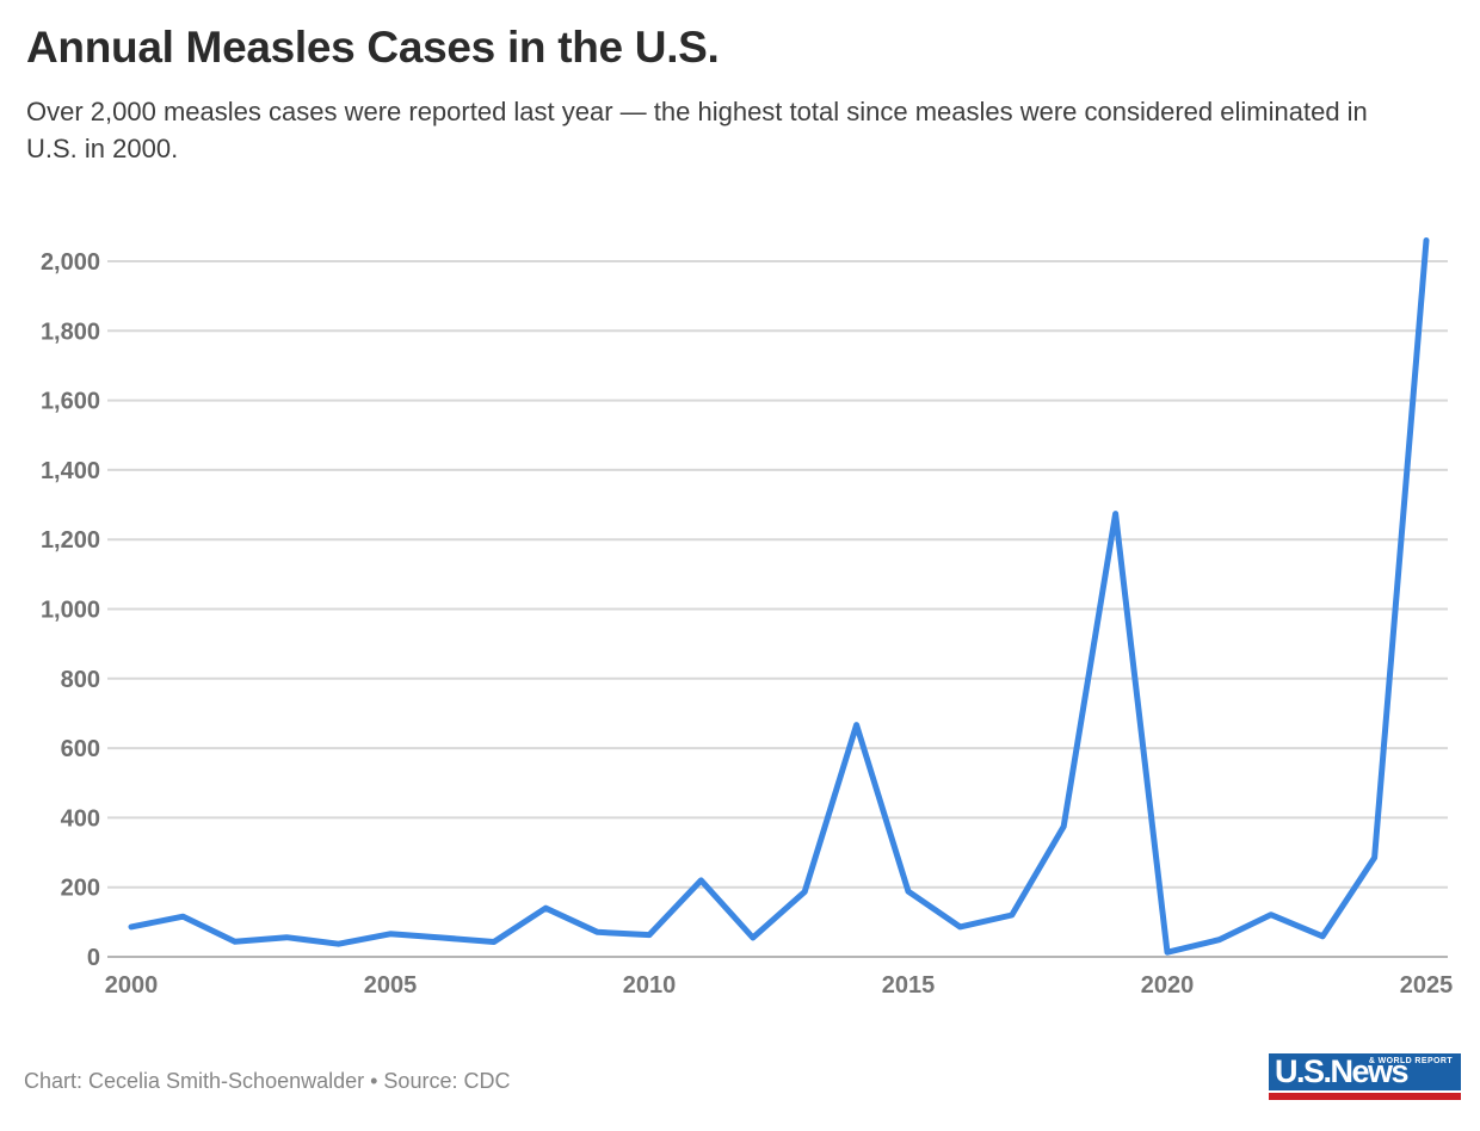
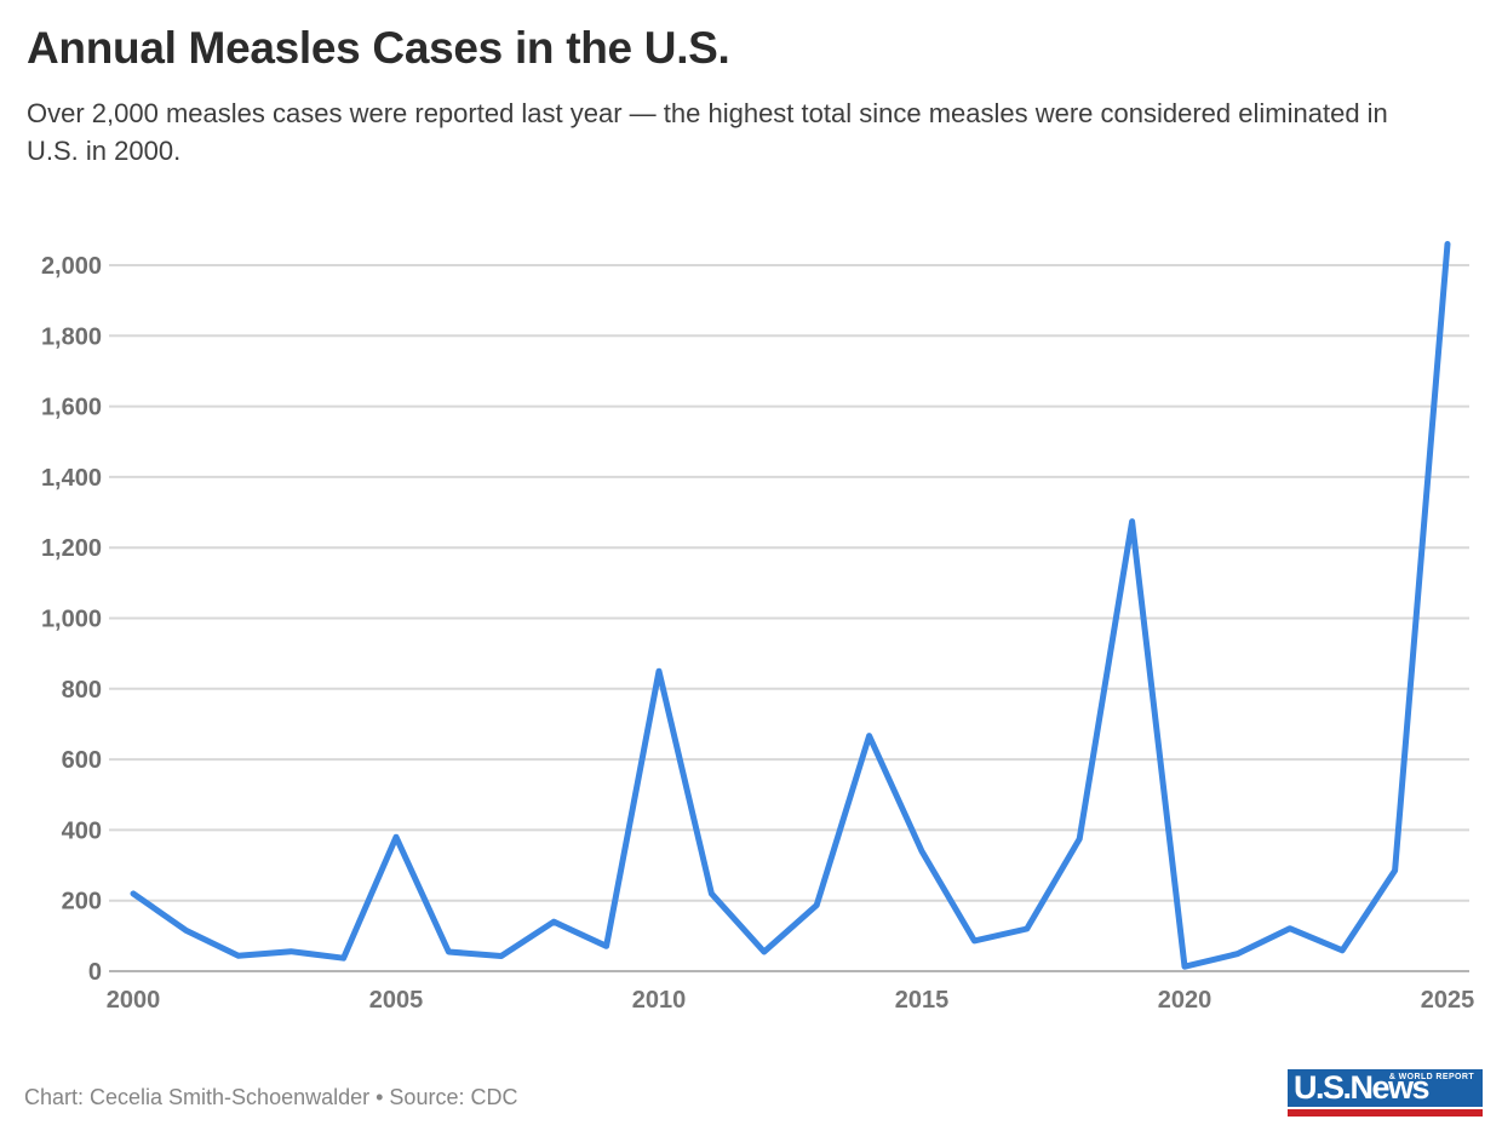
2000: 90 -> 220
2005: 70 -> 380
2010: 60 -> 850
2015: 190 -> 340
